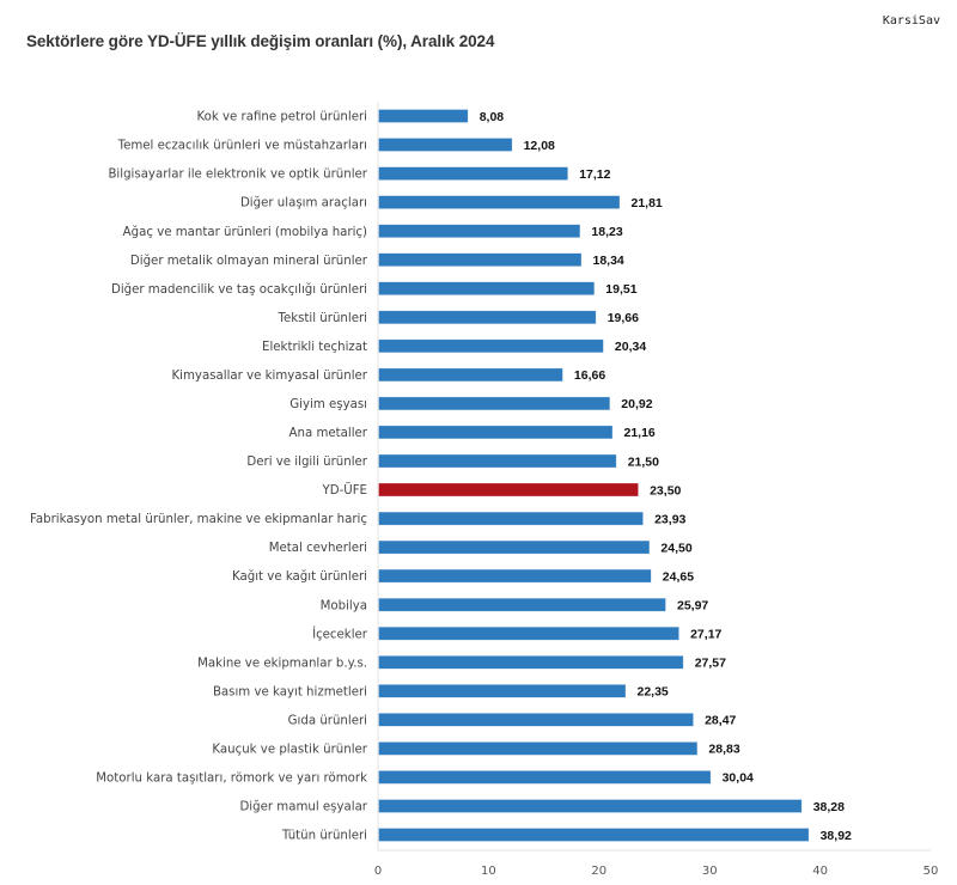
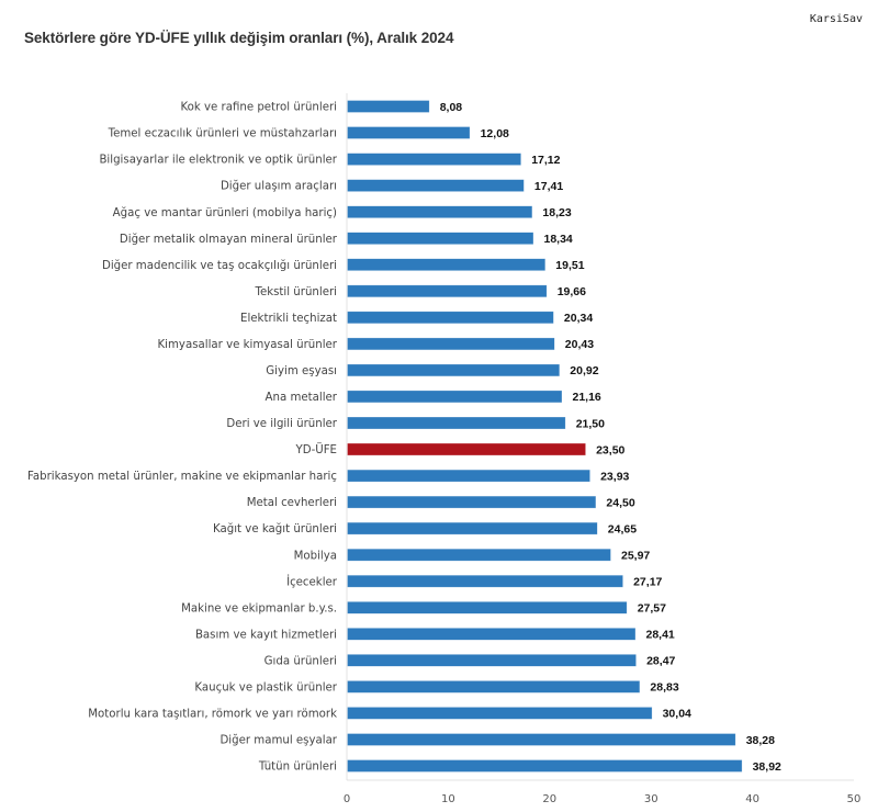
Diğer ulaşım araçları: 21,81 -> 17,41
Kimyasallar ve kimyasal ürünler: 16,66 -> 20,43
Basım ve kayıt hizmetleri: 22,35 -> 28,41
